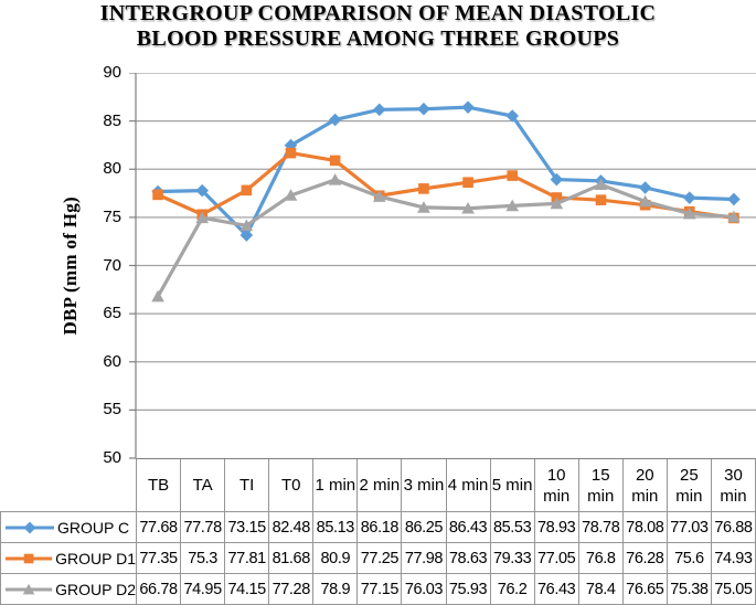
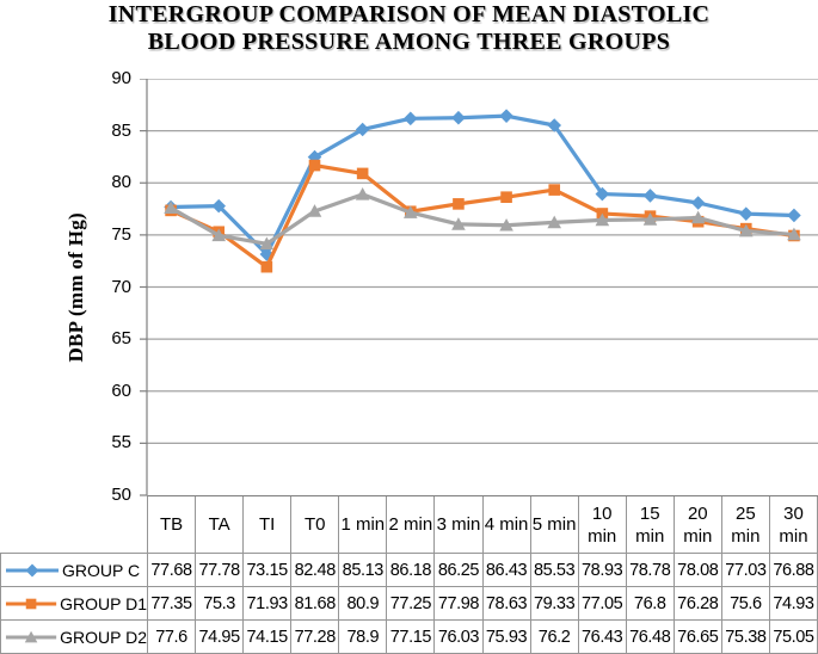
GROUP D2/TB: 66.78 -> 77.6
GROUP D1/TI: 77.81 -> 71.93
GROUP D2/15 min: 78.4 -> 76.48
